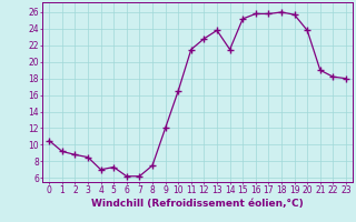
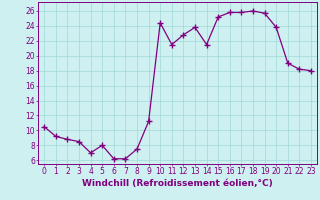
5: 7.3 -> 8.0
9: 12.0 -> 11.2
10: 16.5 -> 24.4
